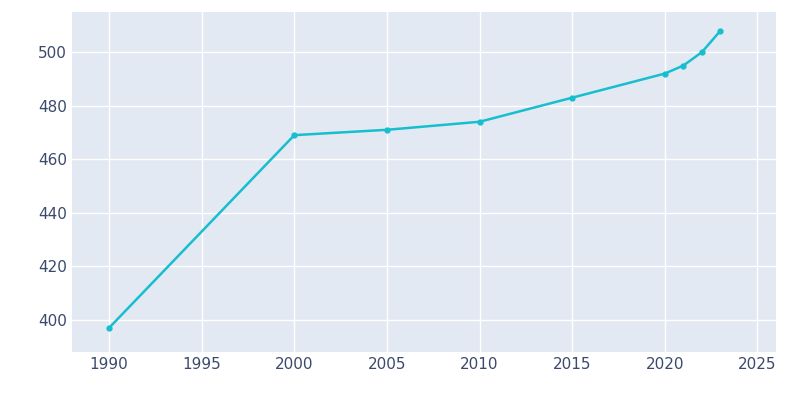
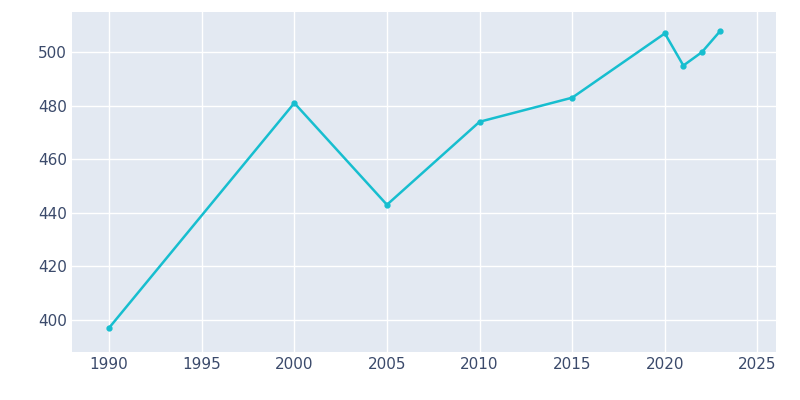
2000: 469 -> 481
2005: 471 -> 443
2020: 492 -> 507
